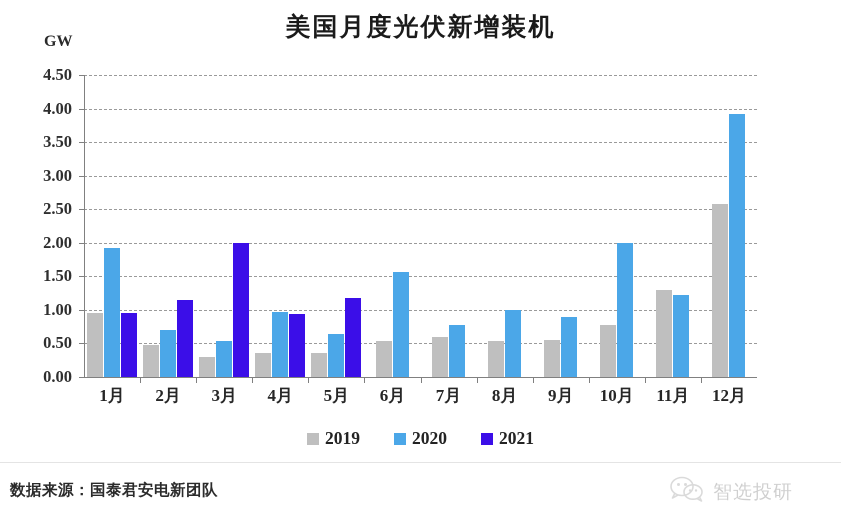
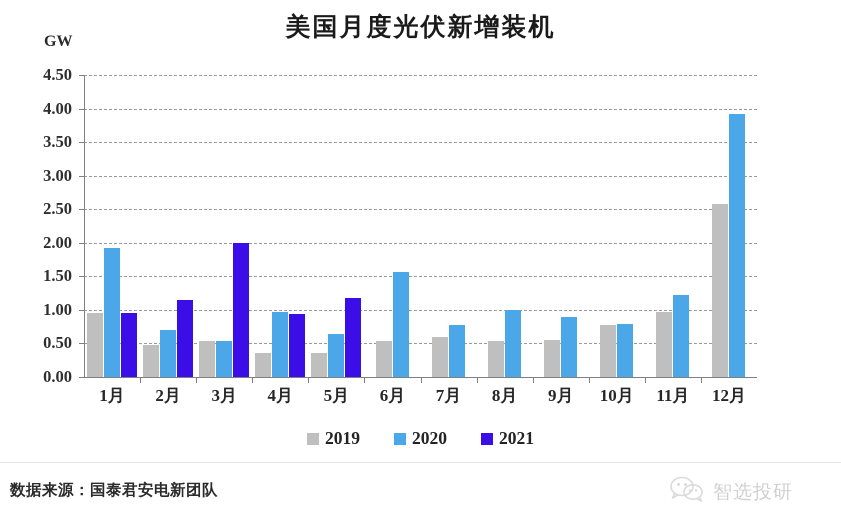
2019/3月: 0.3 -> 0.5
2020/10月: 2.0 -> 0.8
2019/11月: 1.3 -> 1.0
